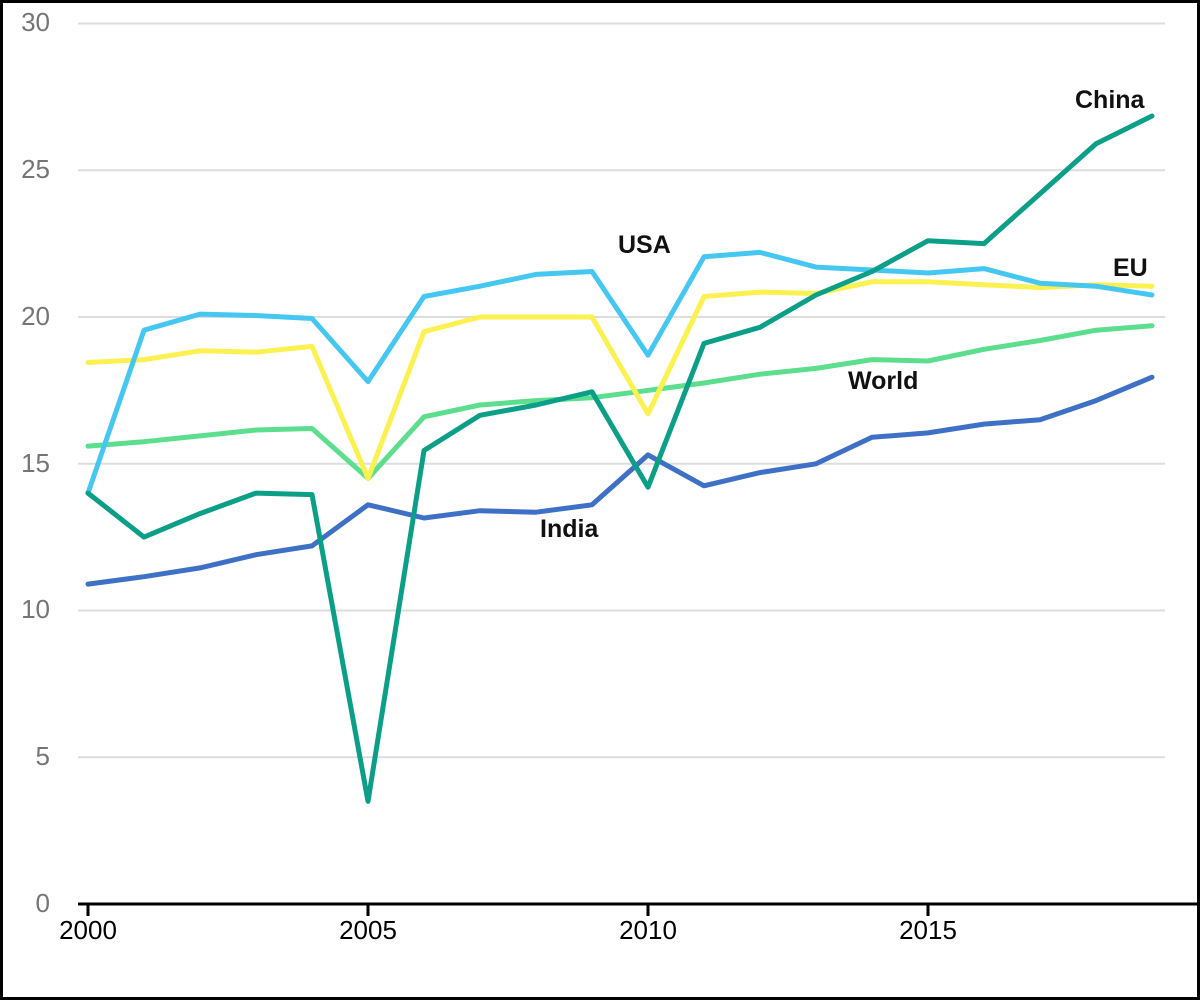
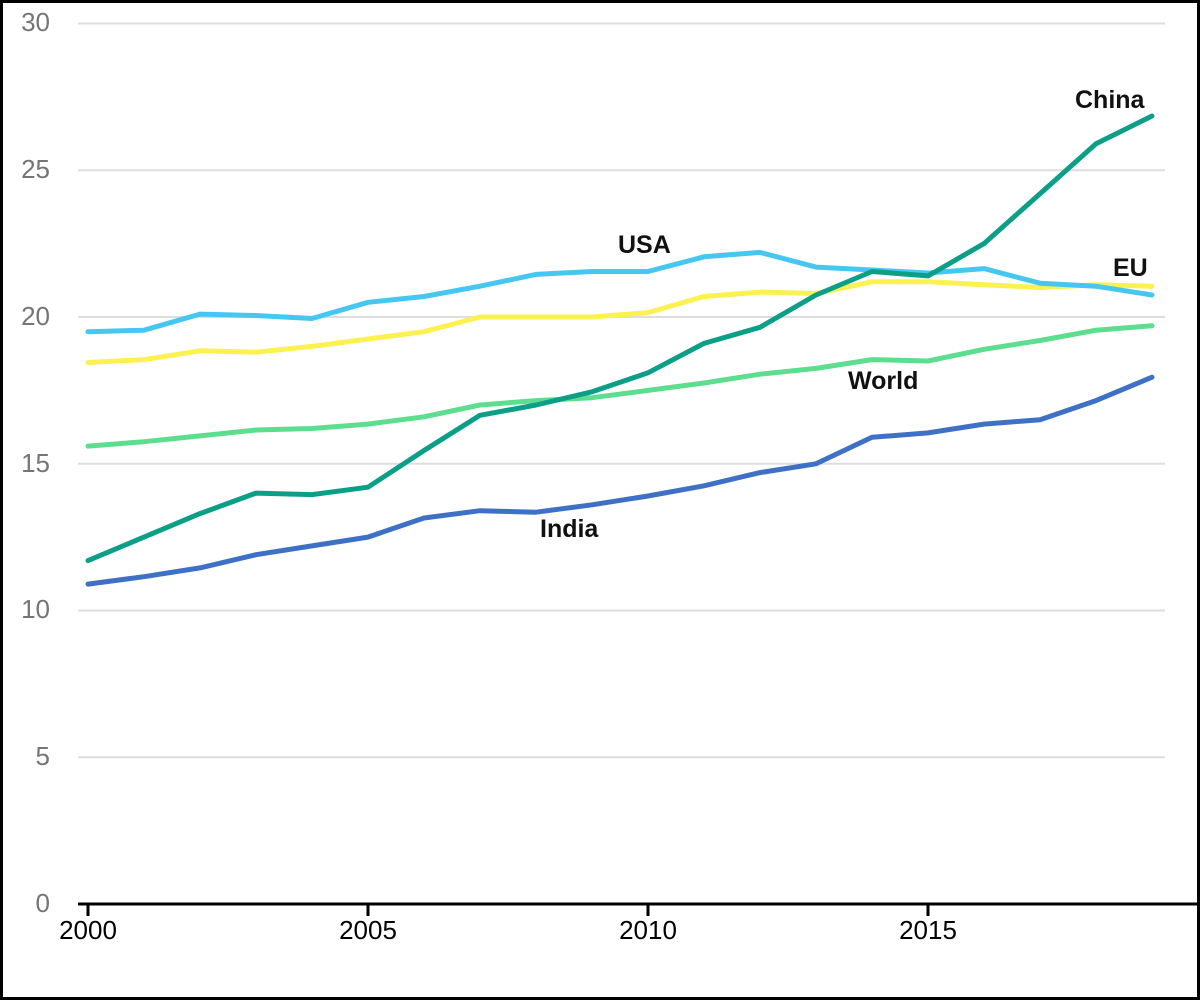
USA/2000: 14.0 -> 19.5
China/2000: 14.0 -> 11.7
World/2005: 14.5 -> 16.4
EU/2005: 14.5 -> 19.2
USA/2005: 17.8 -> 20.5
India/2005: 13.6 -> 12.5
China/2005: 3.5 -> 14.2
EU/2010: 16.7 -> 20.1
USA/2010: 18.7 -> 21.6
India/2010: 15.3 -> 13.9
China/2010: 14.2 -> 18.1
China/2015: 22.6 -> 21.4
